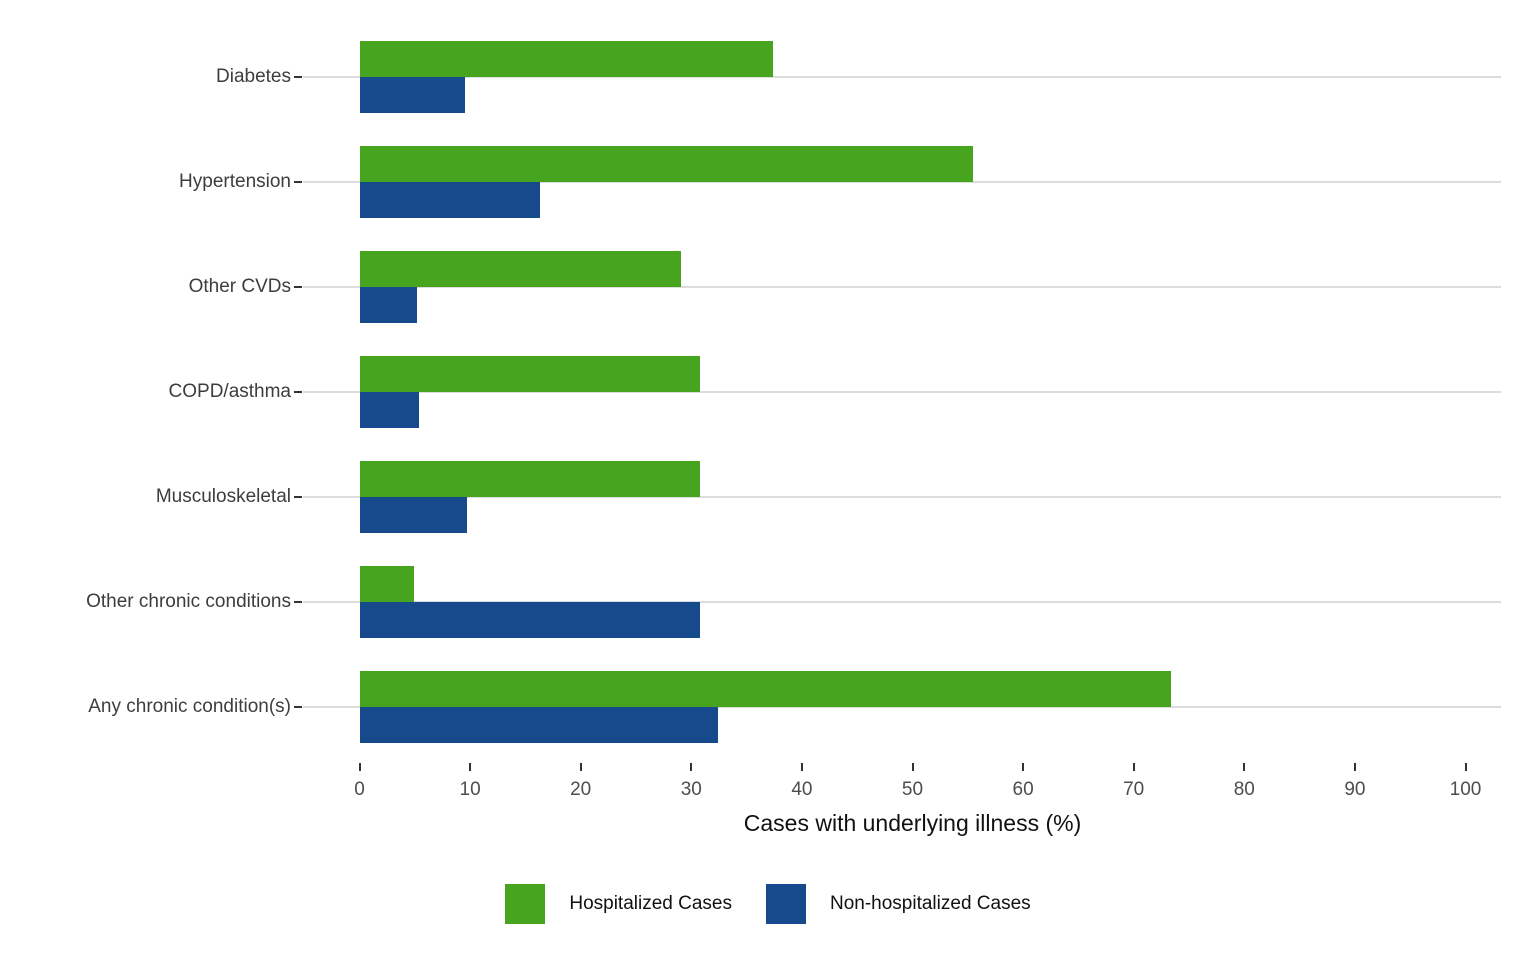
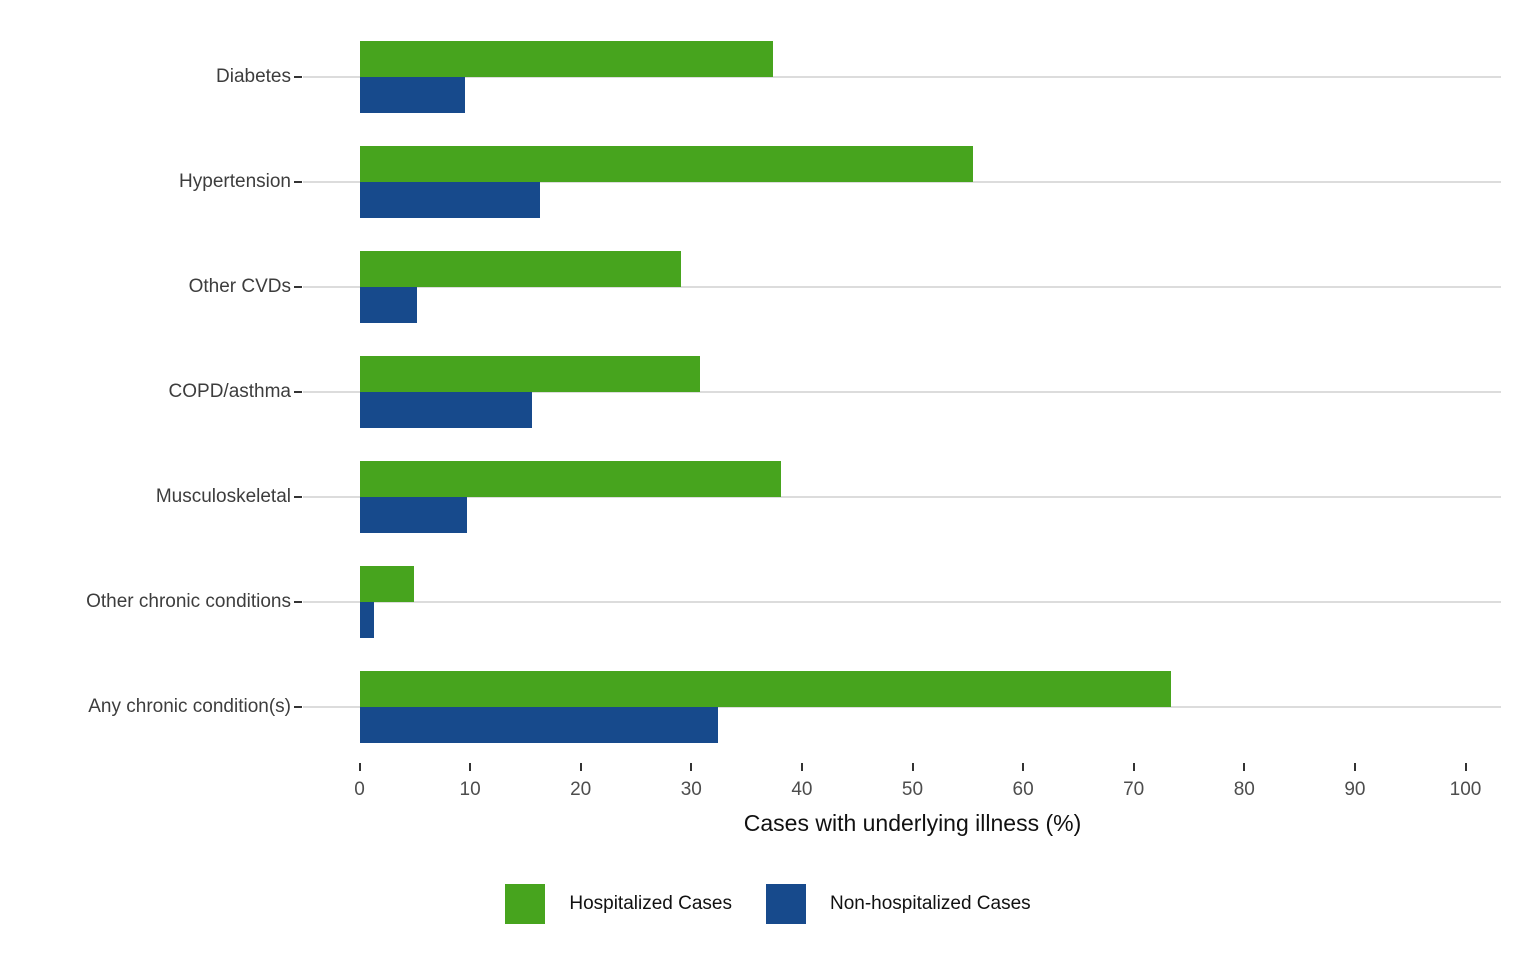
Non-hospitalized Cases/COPD/asthma: 5.4 -> 15.6
Hospitalized Cases/Musculoskeletal: 30.8 -> 38.1
Non-hospitalized Cases/Other chronic conditions: 30.8 -> 1.3
